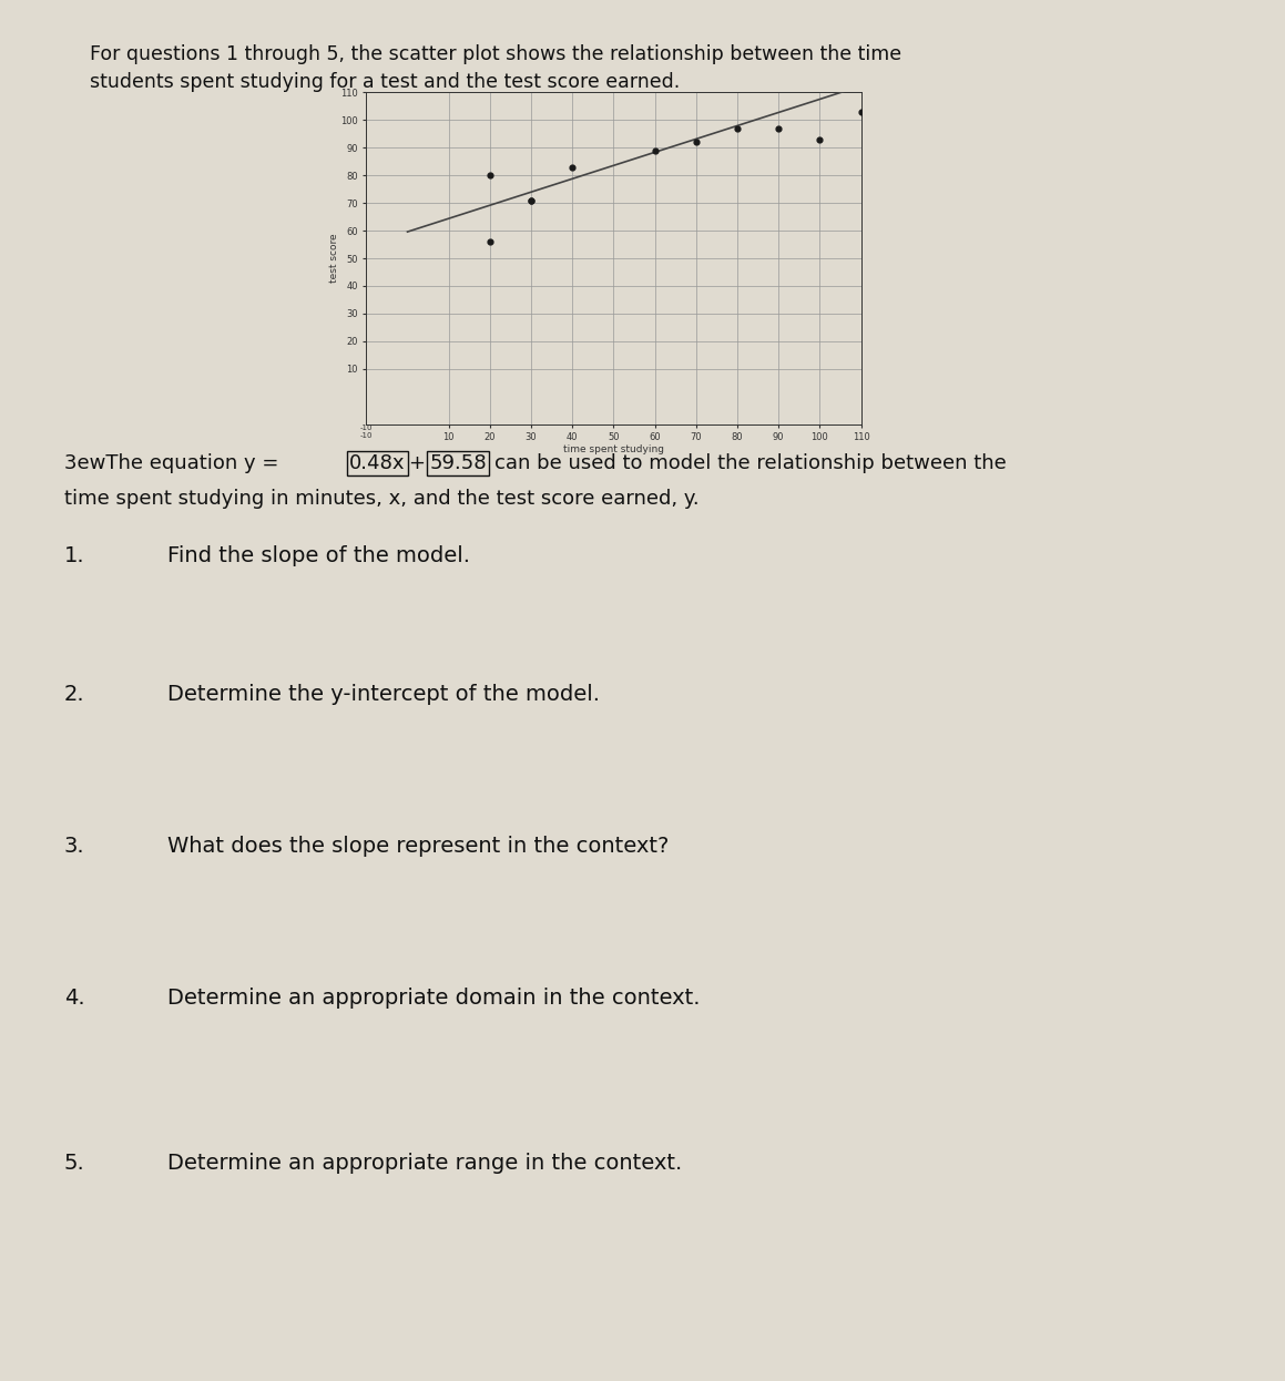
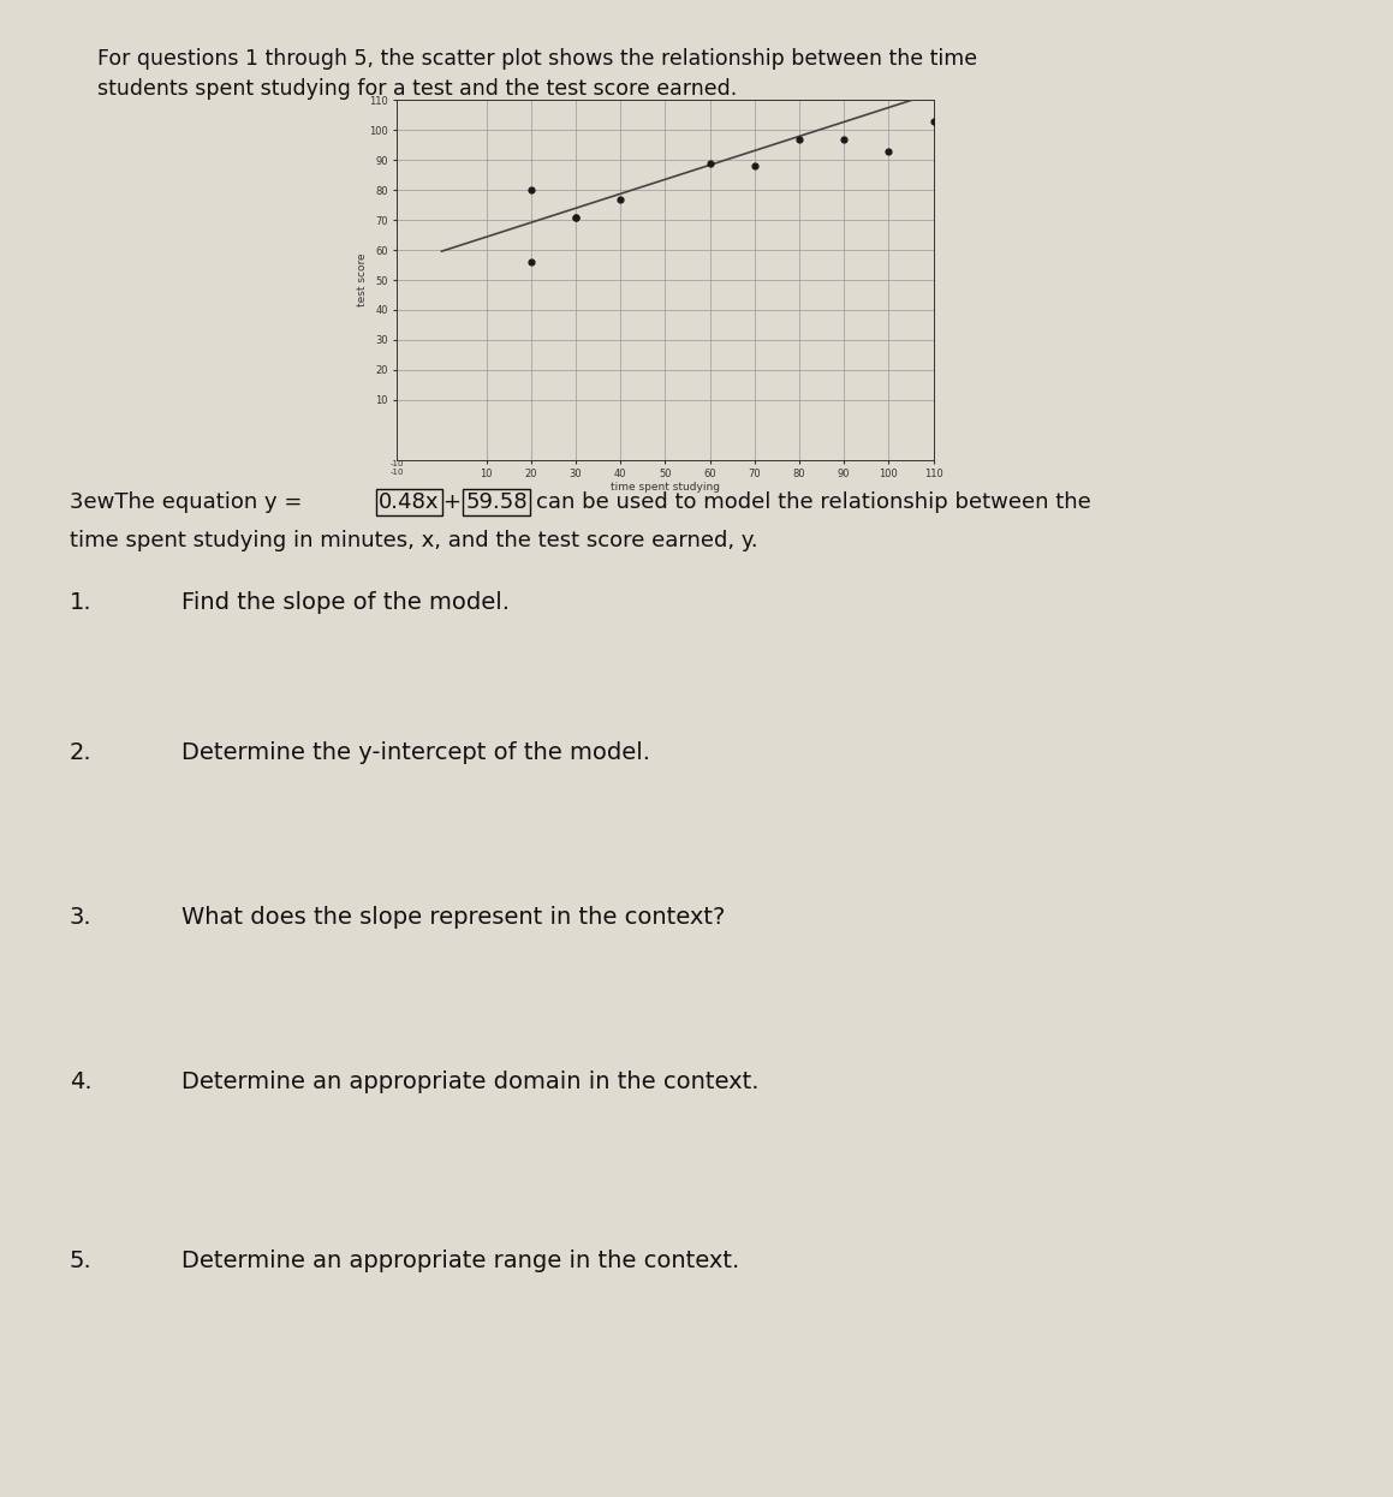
40: 83 -> 77
70: 92 -> 88
